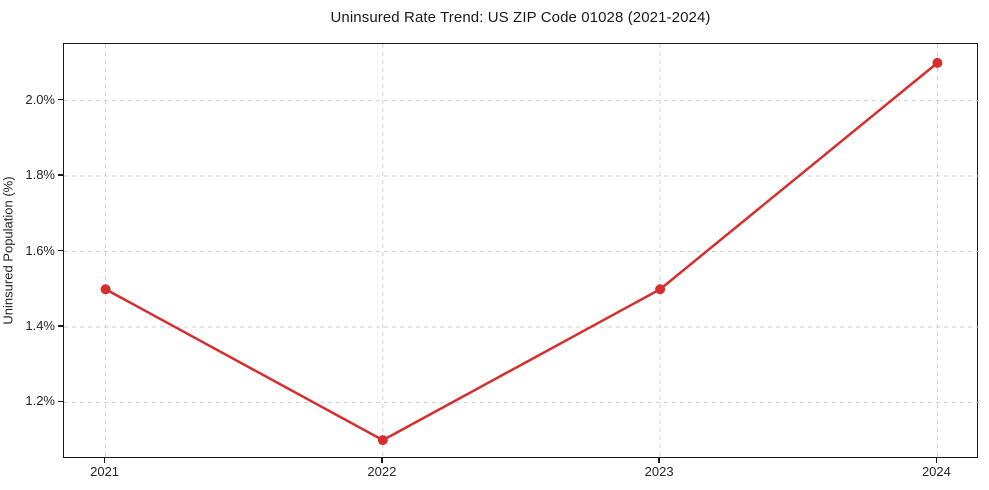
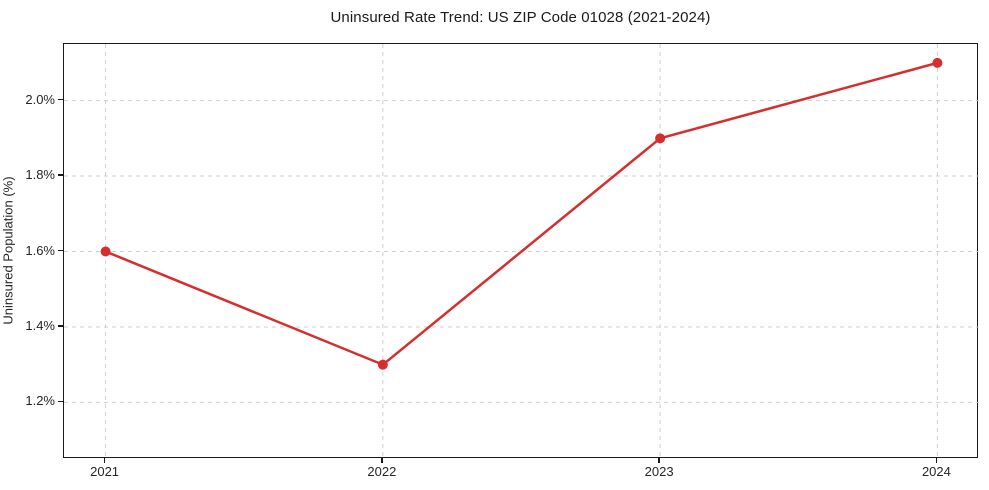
2021: 1.5% -> 1.6%
2022: 1.1% -> 1.3%
2023: 1.5% -> 1.9%
